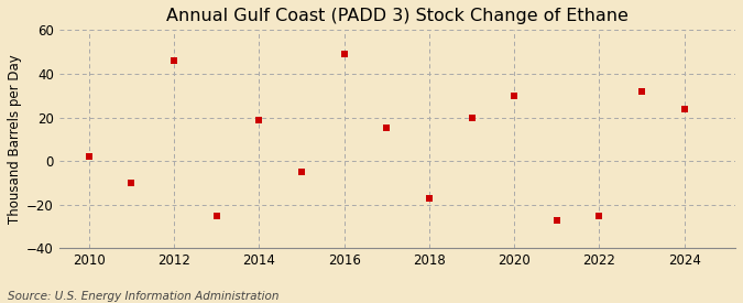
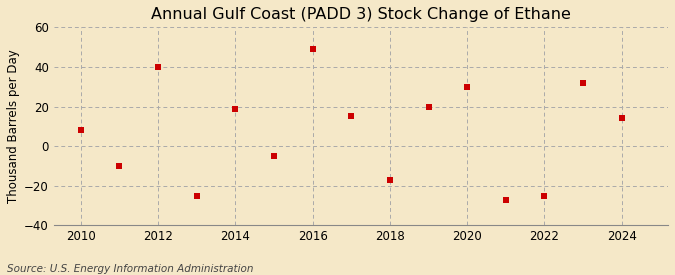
2010: 2 -> 8
2012: 46 -> 40
2024: 24 -> 14
